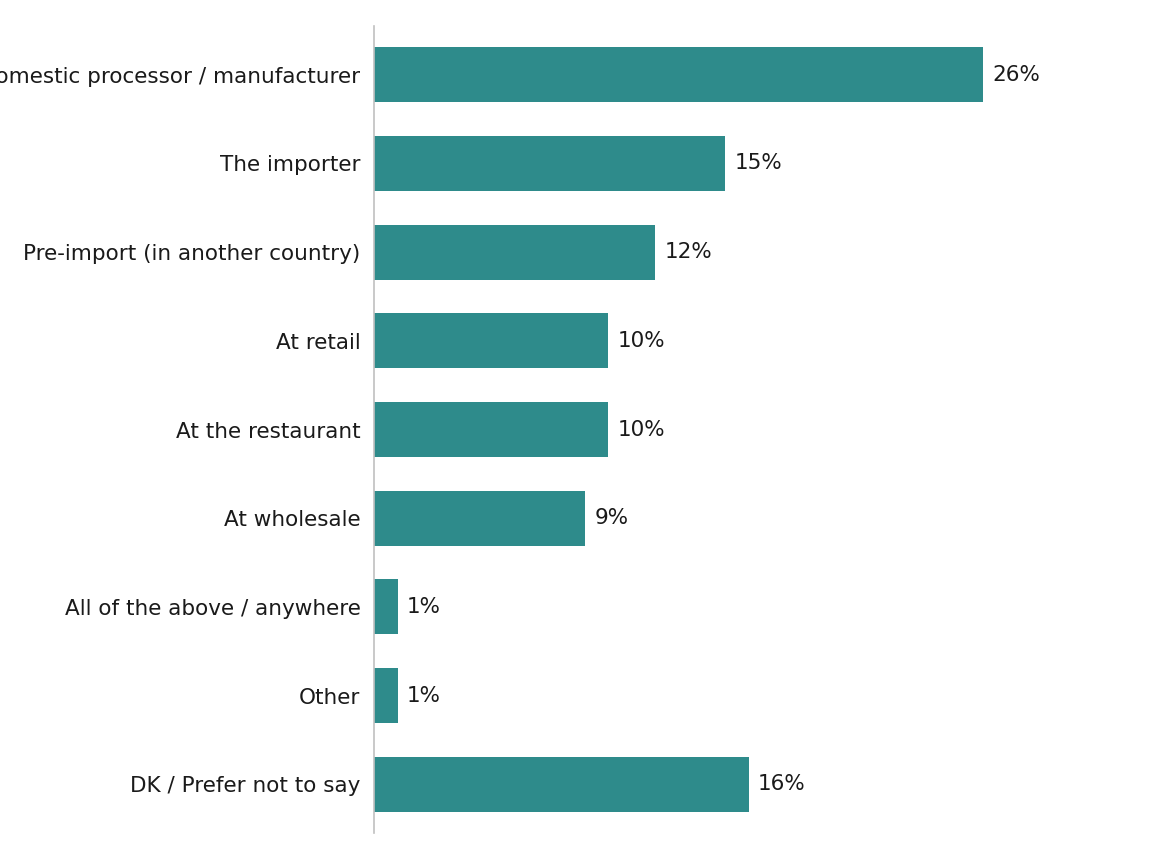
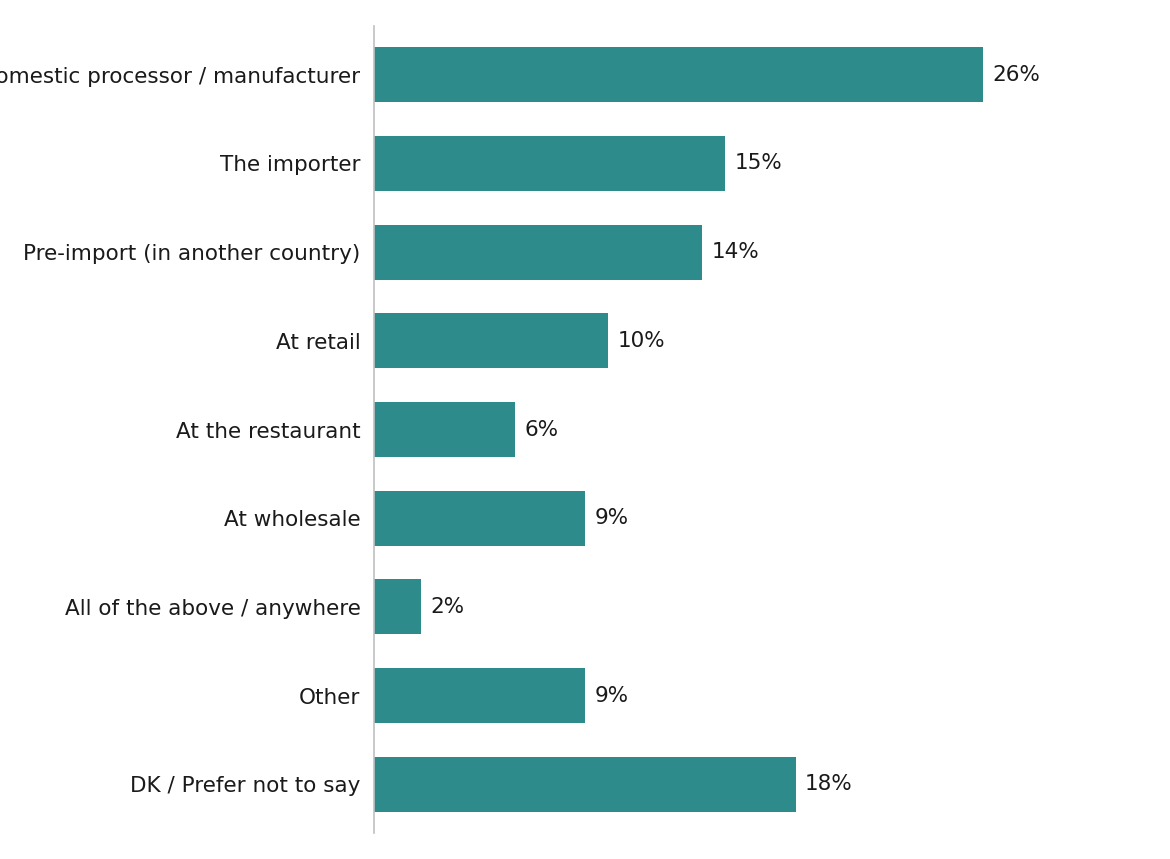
Pre-import (in another country): 12% -> 14%
At the restaurant: 10% -> 6%
All of the above / anywhere: 1% -> 2%
Other: 1% -> 9%
DK / Prefer not to say: 16% -> 18%
